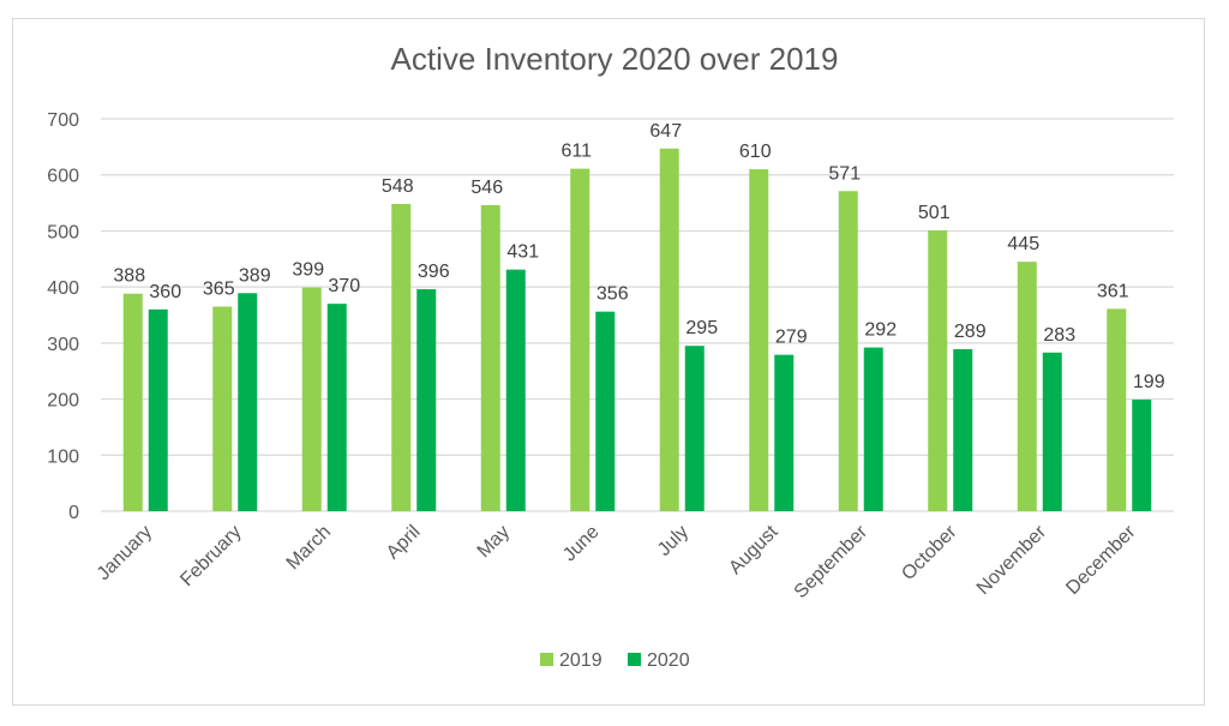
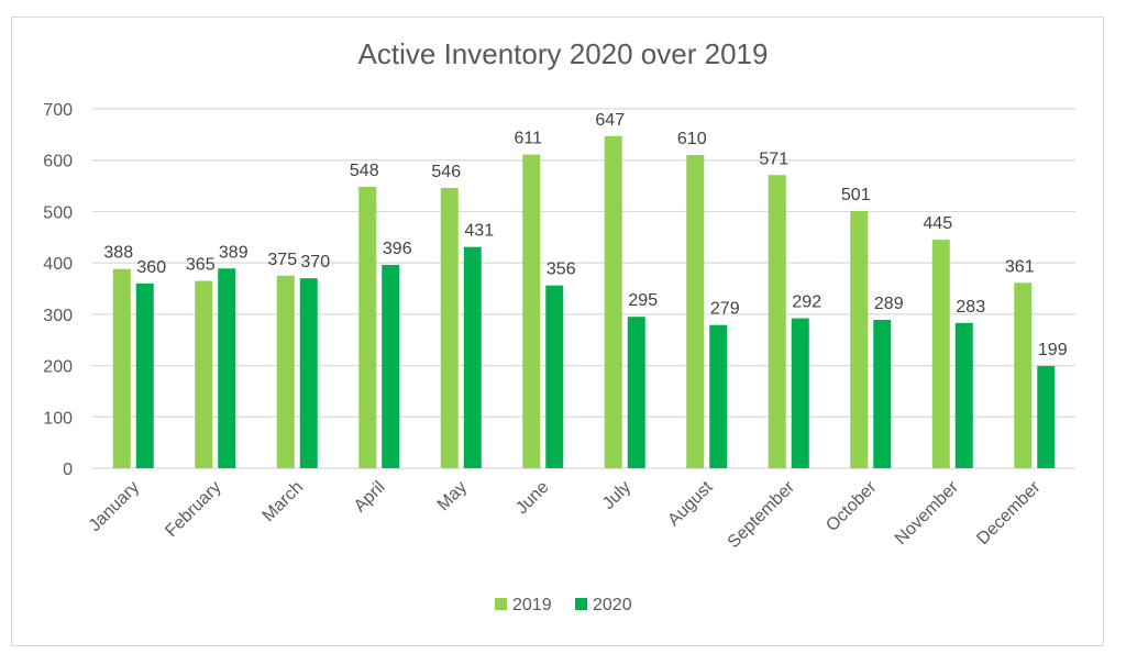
2019/March: 399 -> 375
